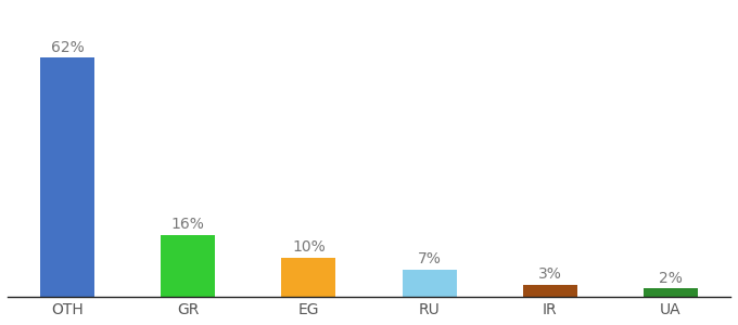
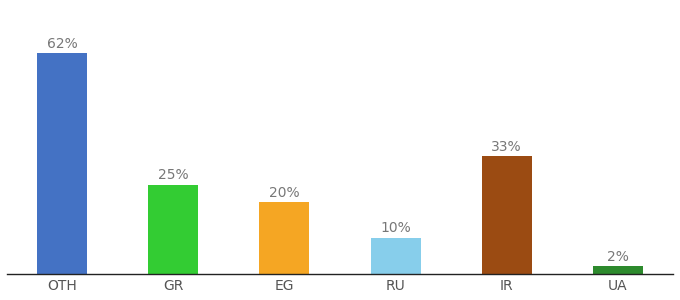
GR: 16% -> 25%
EG: 10% -> 20%
RU: 7% -> 10%
IR: 3% -> 33%
